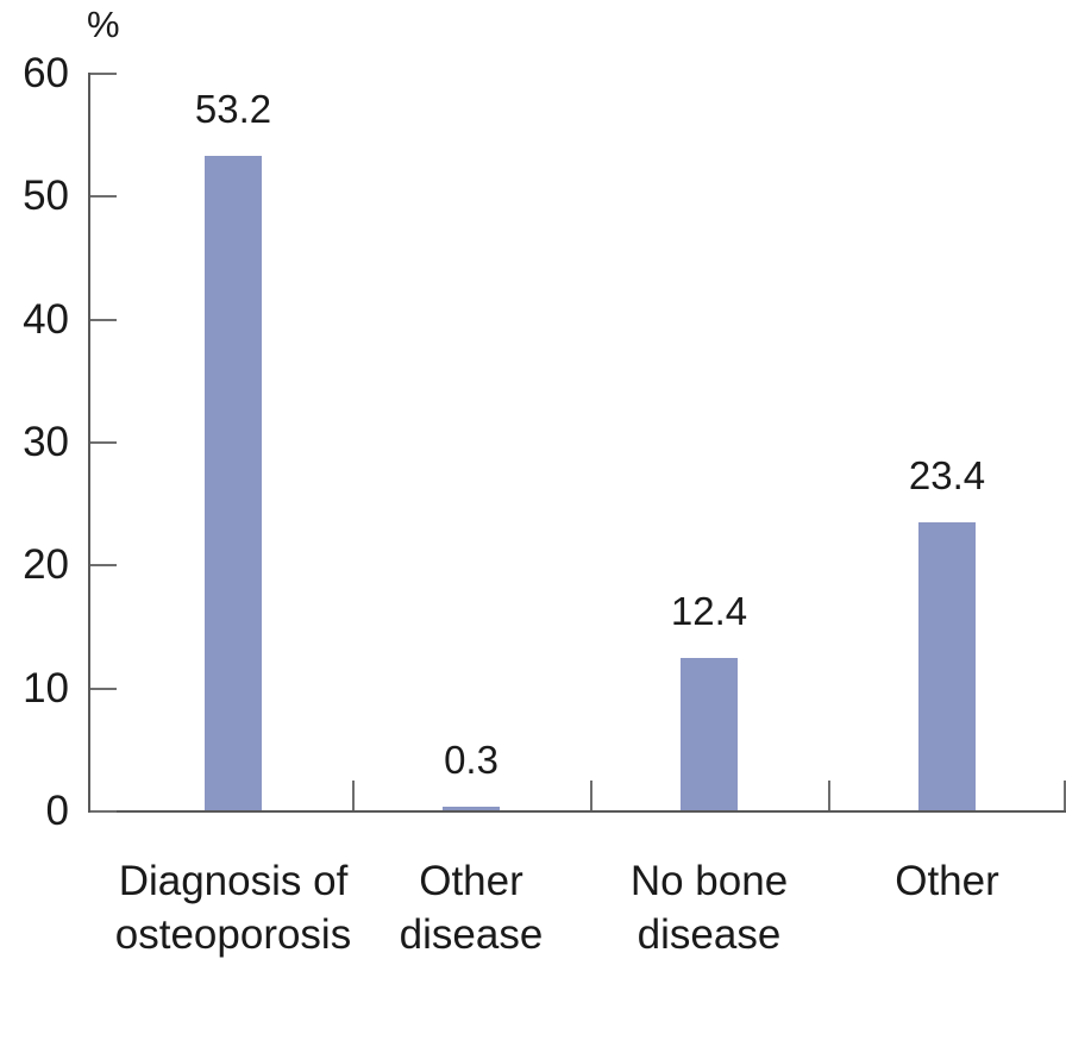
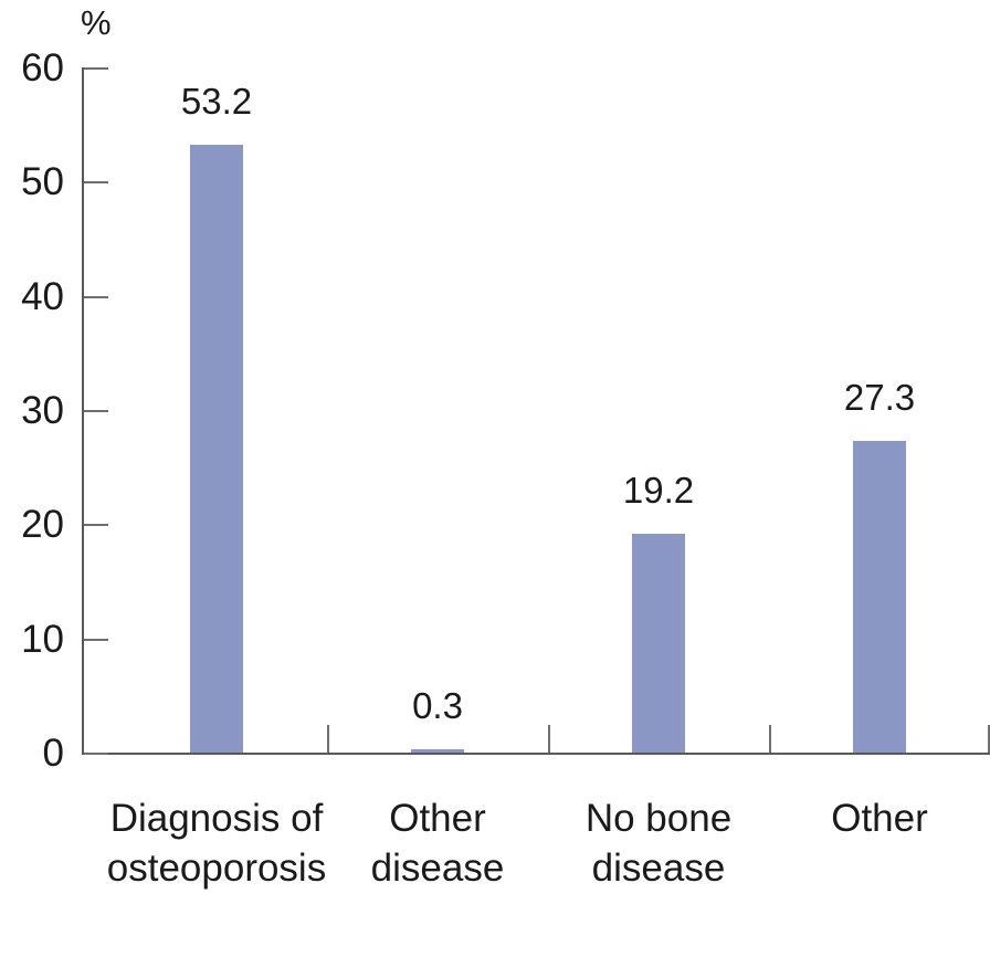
No bone disease: 12.4 -> 19.2
Other: 23.4 -> 27.3
